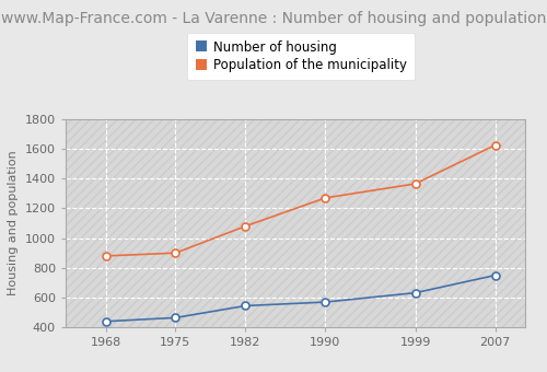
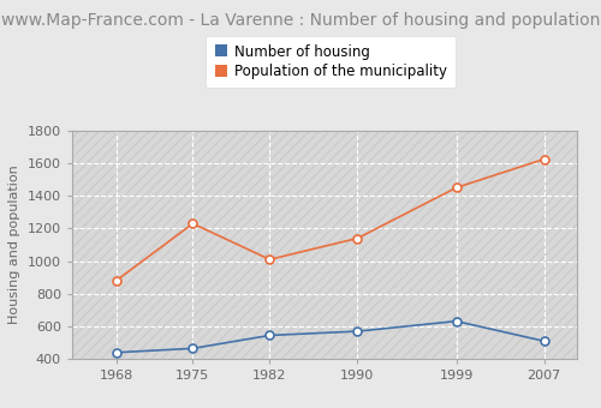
Population of the municipality/1975: 900 -> 1230
Population of the municipality/1982: 1080 -> 1010
Population of the municipality/1990: 1270 -> 1140
Population of the municipality/1999: 1360 -> 1450
Number of housing/2007: 750 -> 510
